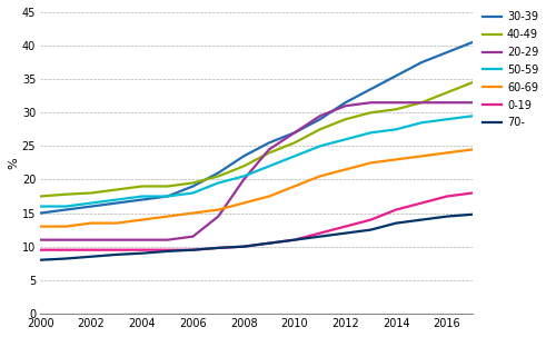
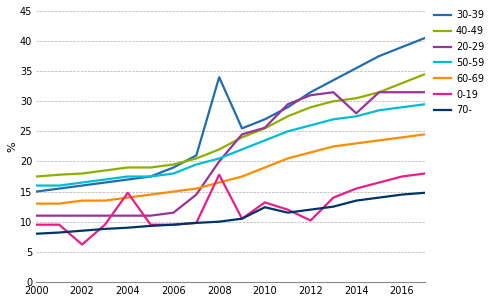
0-19/2002: 9.5 -> 6.2
0-19/2004: 9.5 -> 14.8
30-39/2008: 23.5 -> 34.0
0-19/2008: 10.0 -> 17.8
20-29/2010: 27.0 -> 25.6
0-19/2010: 11.0 -> 13.2
70-/2010: 11.0 -> 12.4
0-19/2012: 13.0 -> 10.2
20-29/2014: 31.5 -> 28.0
